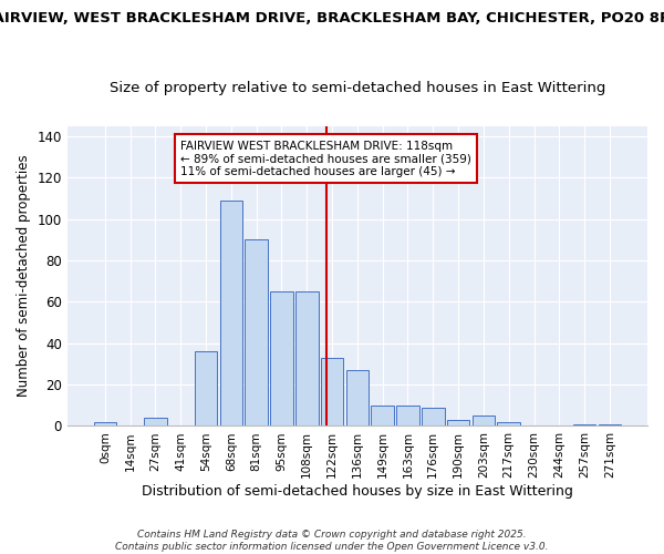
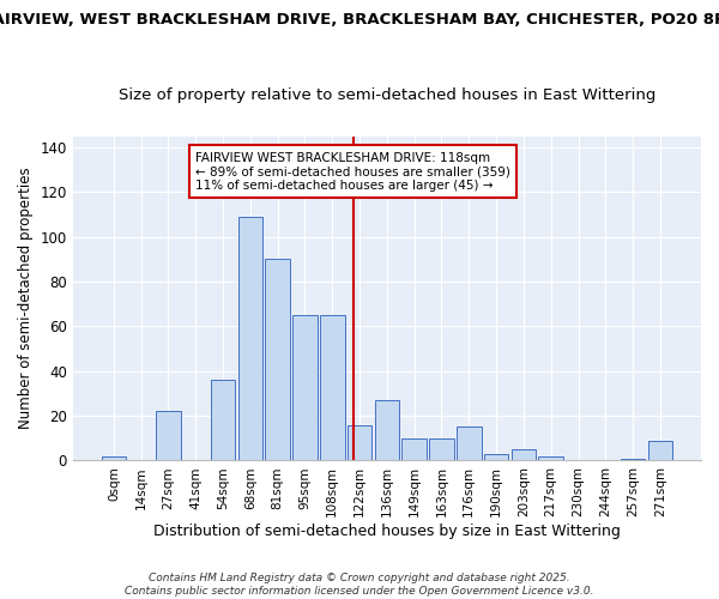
27sqm: 4 -> 22
122sqm: 33 -> 16
176sqm: 9 -> 15
271sqm: 1 -> 9
